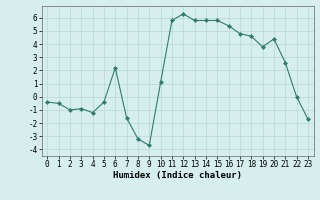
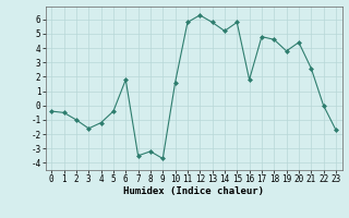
3: -0.9 -> -1.6
6: 2.2 -> 1.8
7: -1.6 -> -3.5
10: 1.1 -> 1.6
14: 5.8 -> 5.2
16: 5.4 -> 1.8
